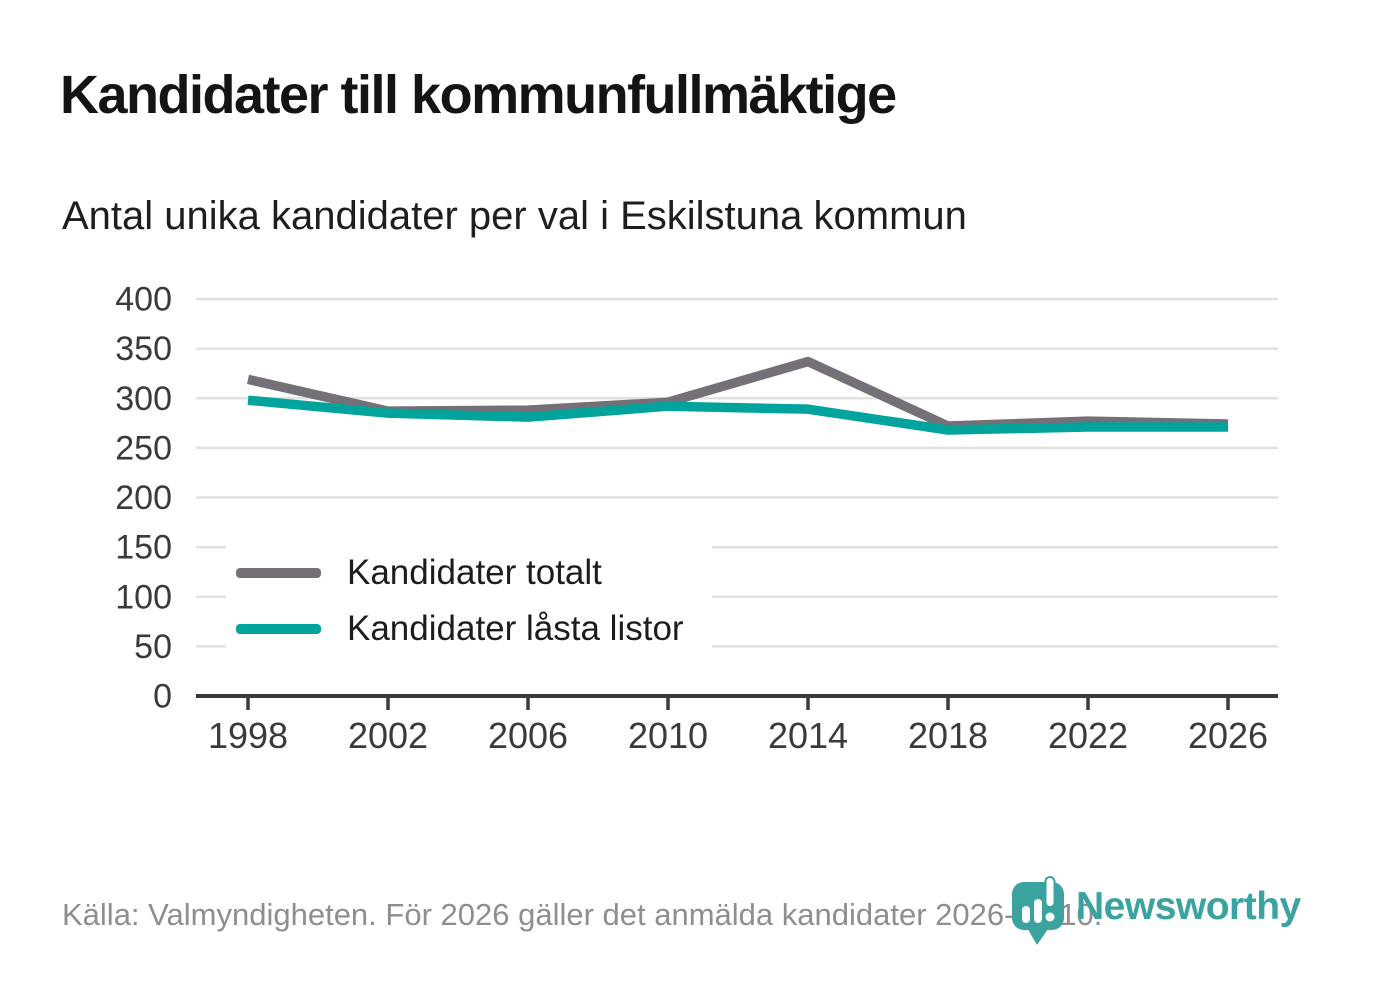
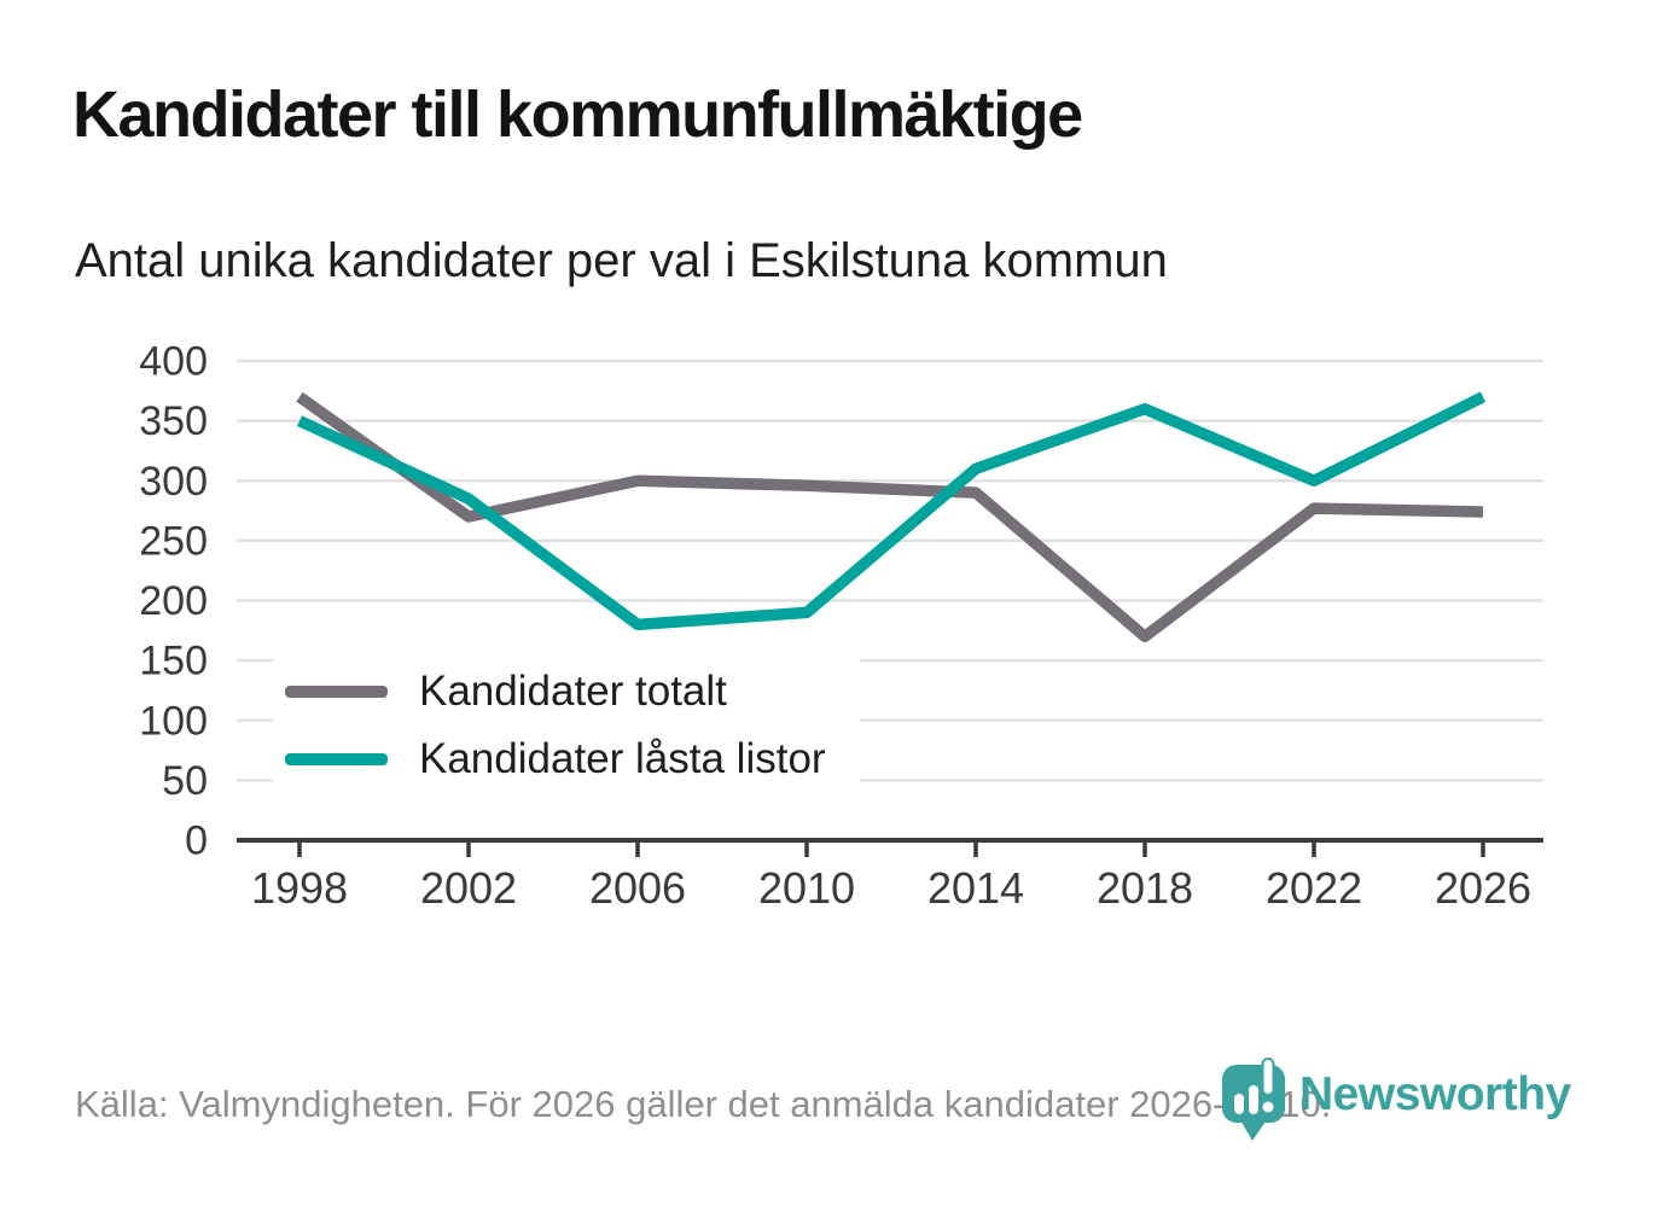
Kandidater totalt/1998: 320 -> 370
Kandidater låsta listor/1998: 300 -> 350
Kandidater totalt/2002: 290 -> 270
Kandidater totalt/2006: 290 -> 300
Kandidater låsta listor/2006: 280 -> 180
Kandidater låsta listor/2010: 290 -> 190
Kandidater totalt/2014: 340 -> 290
Kandidater låsta listor/2014: 290 -> 310
Kandidater totalt/2018: 270 -> 170
Kandidater låsta listor/2018: 270 -> 360
Kandidater låsta listor/2022: 270 -> 300
Kandidater låsta listor/2026: 270 -> 370
